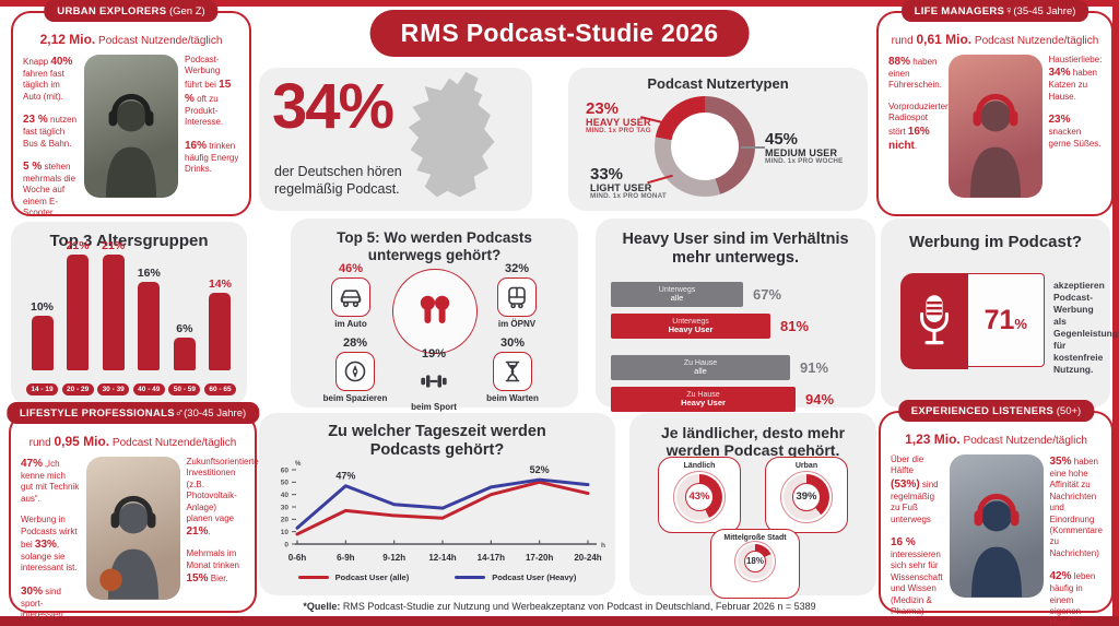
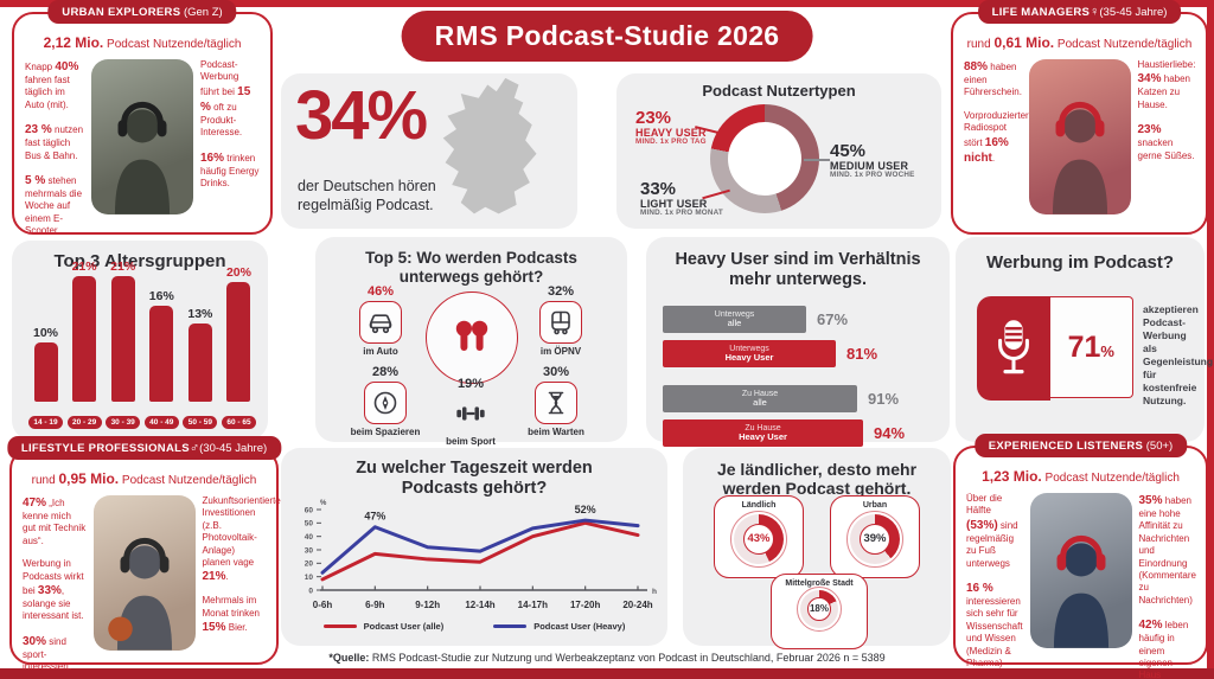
Top 3 Altersgruppen/50 - 59: 6% -> 13%
Top 3 Altersgruppen/60 - 65: 14% -> 20%
